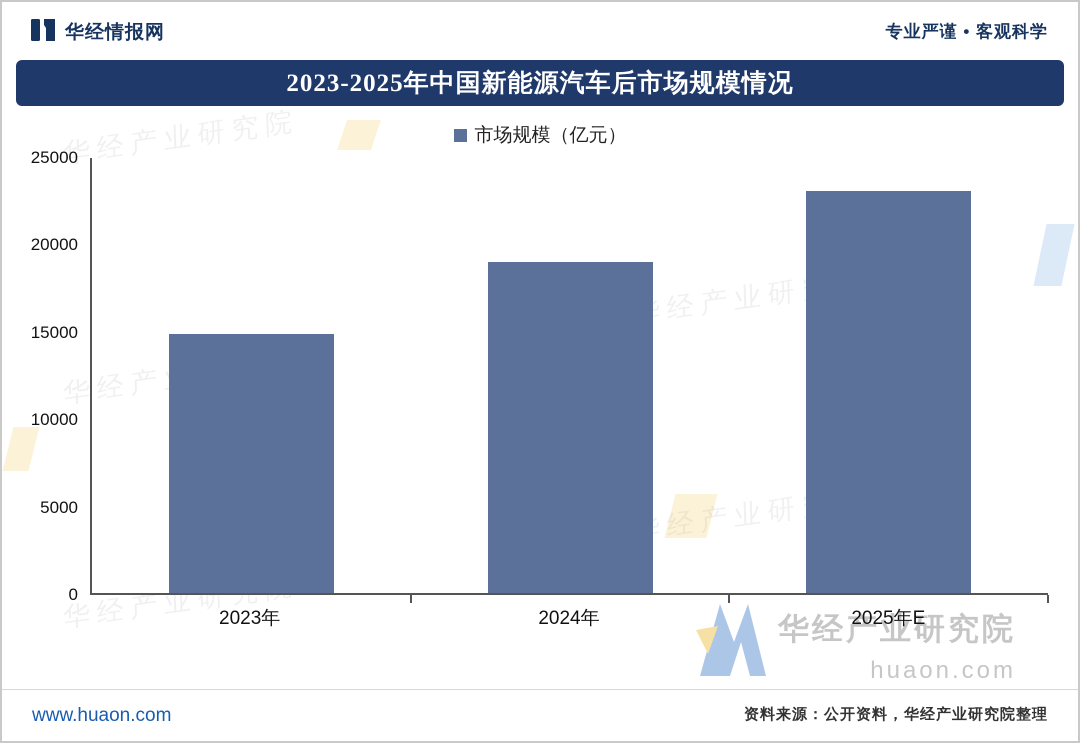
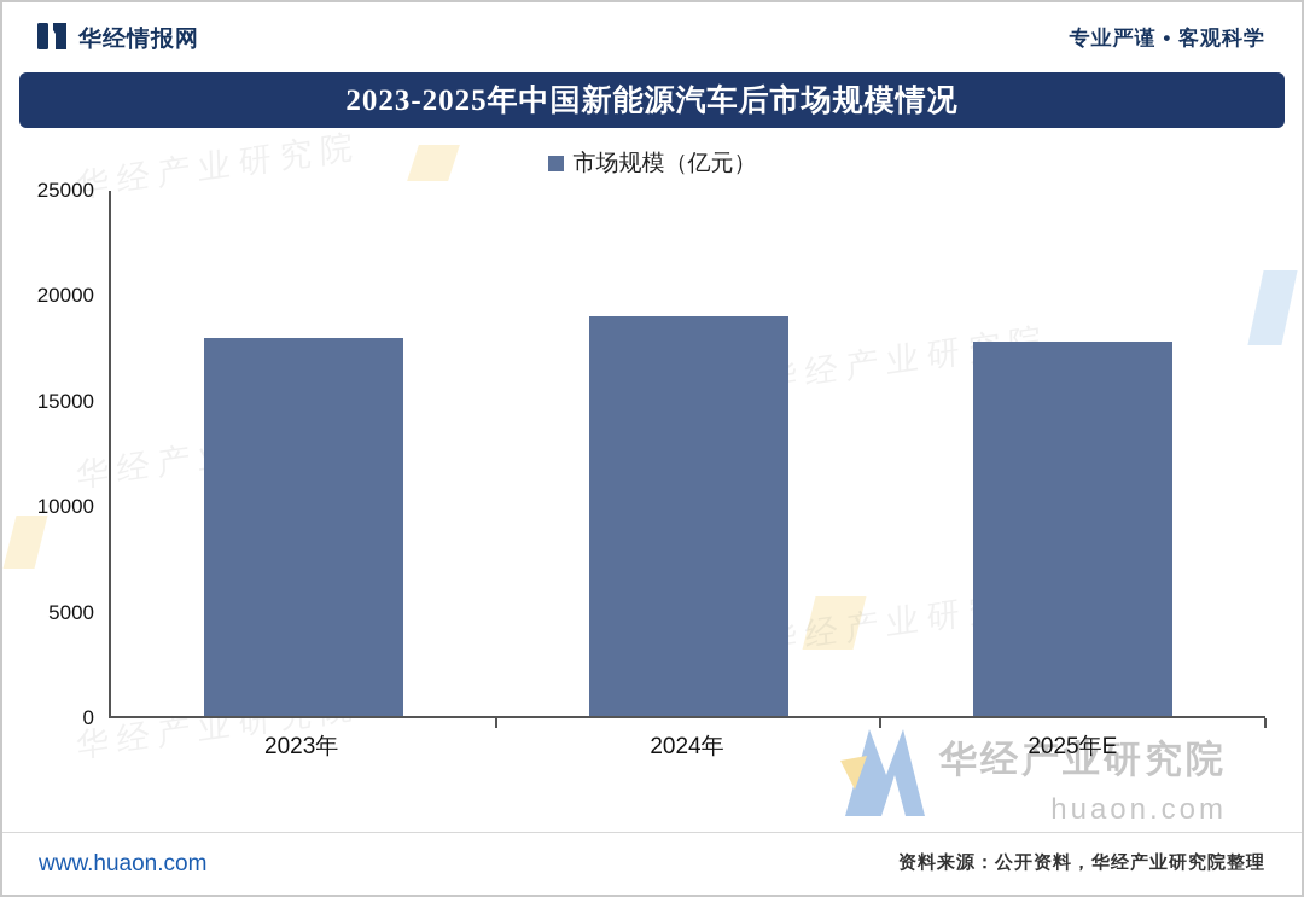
2023年: 14900 -> 18000
2025年E: 23100 -> 17800
